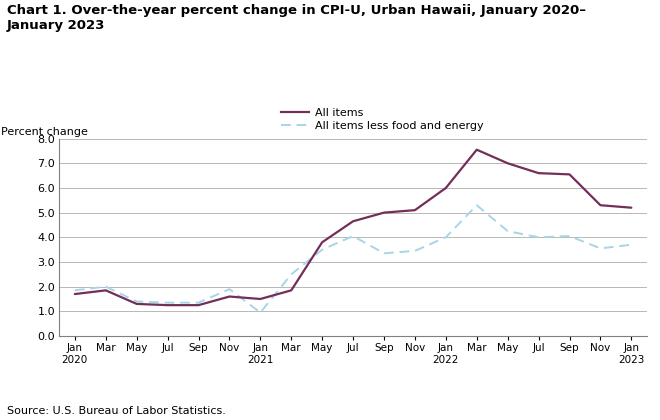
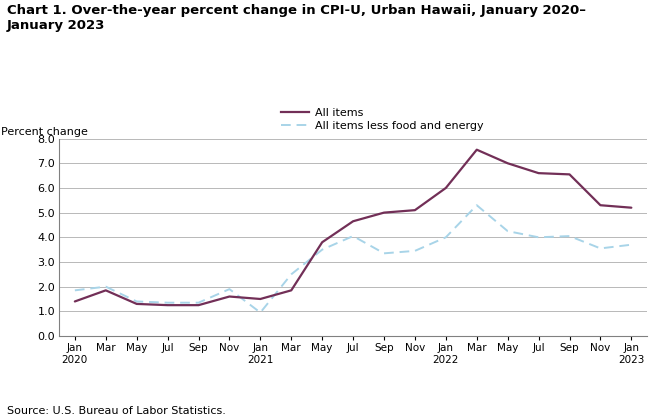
All items/Jan 2020: 1.70 -> 1.40
